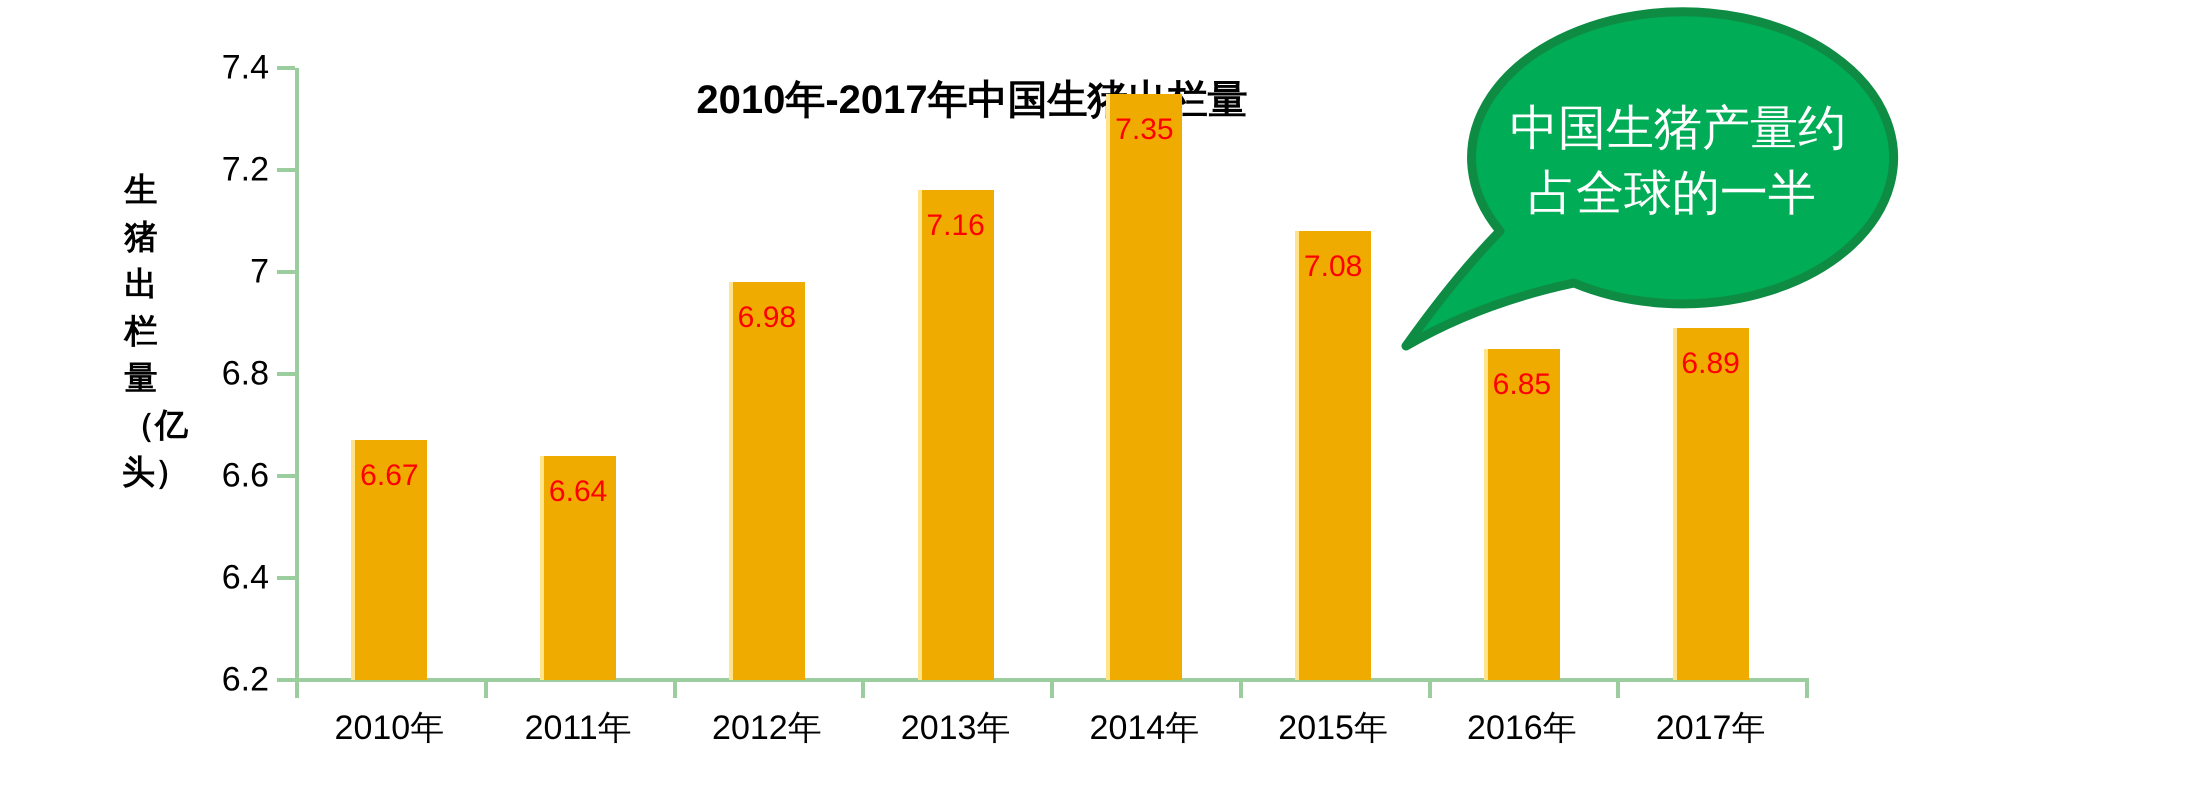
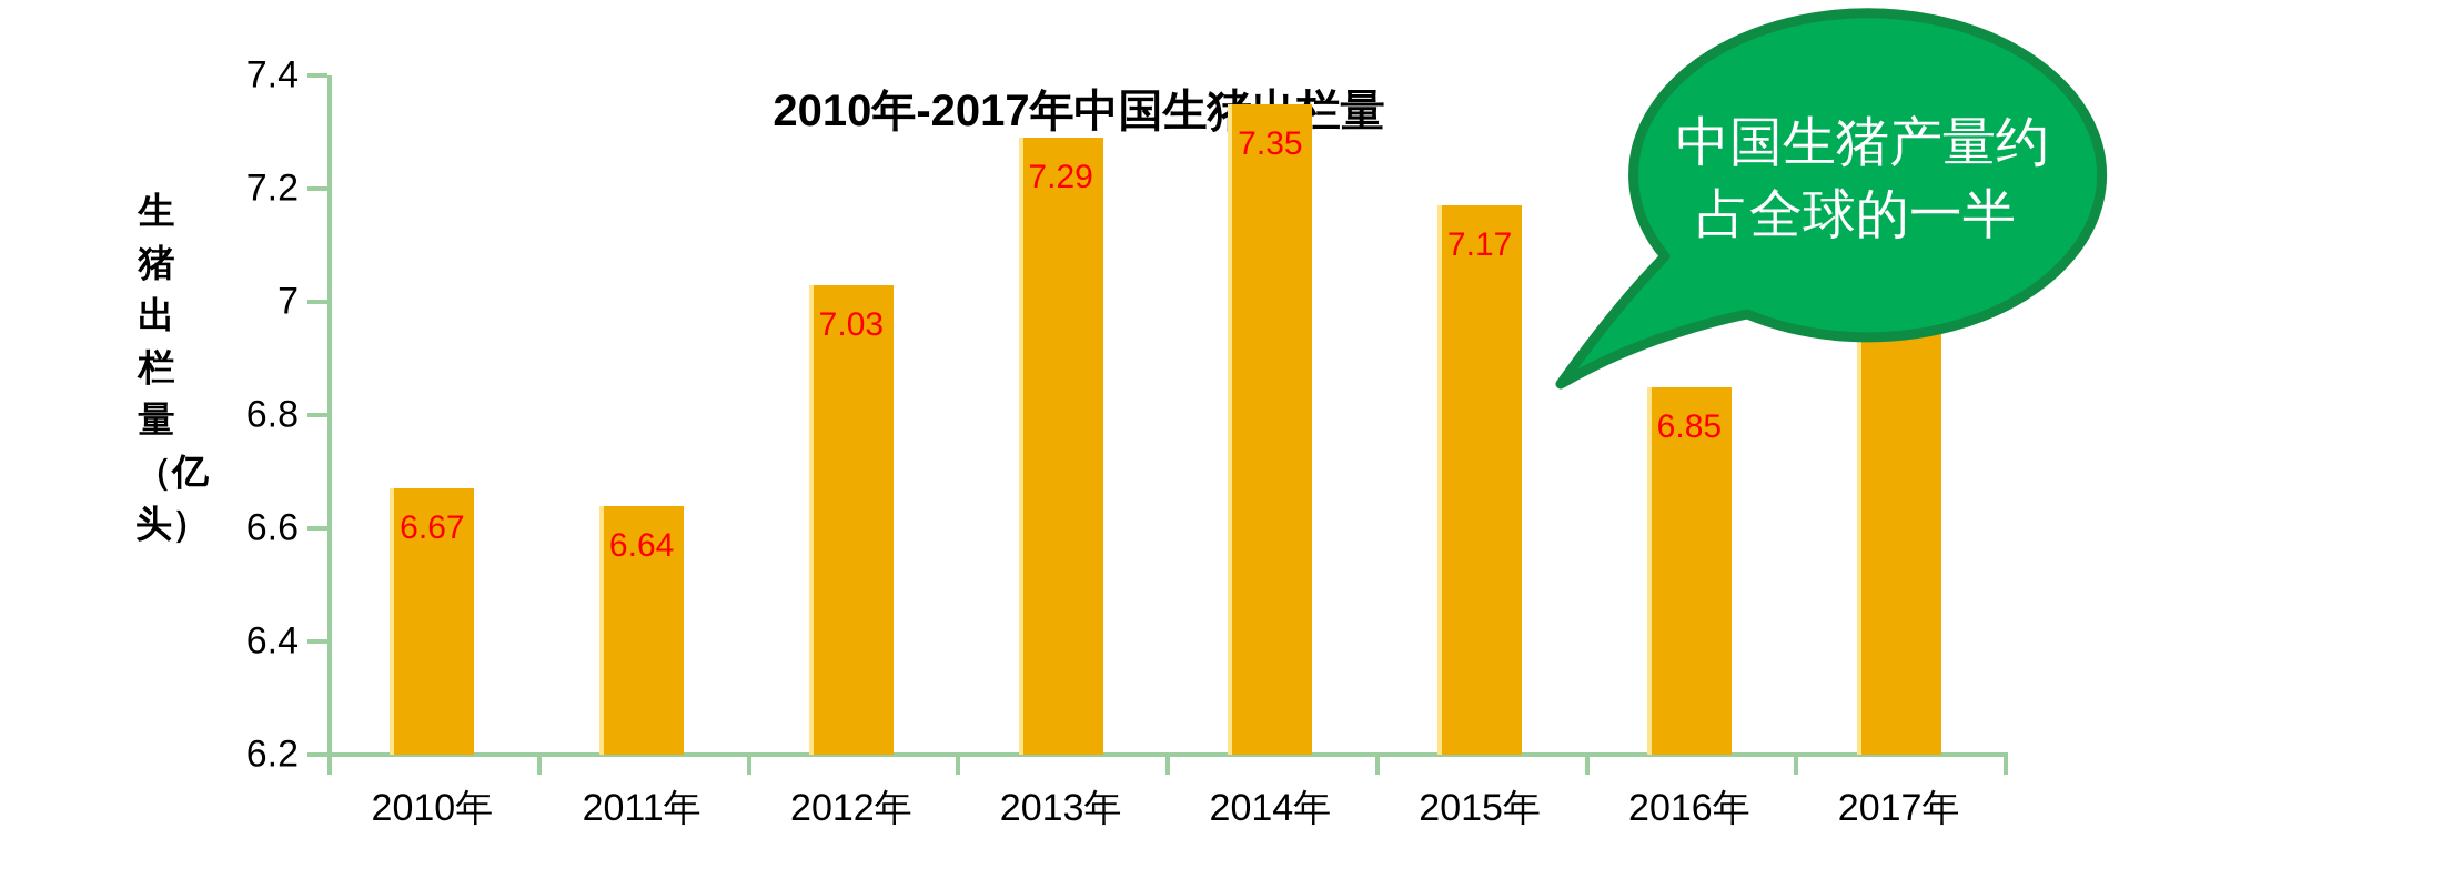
2012年: 6.98 -> 7.03
2013年: 7.16 -> 7.29
2015年: 7.08 -> 7.17
2017年: 6.89 -> 7.03
